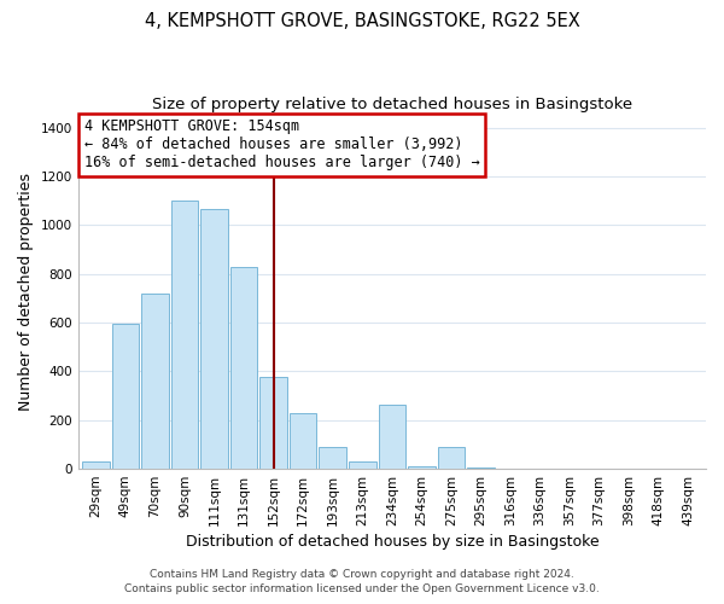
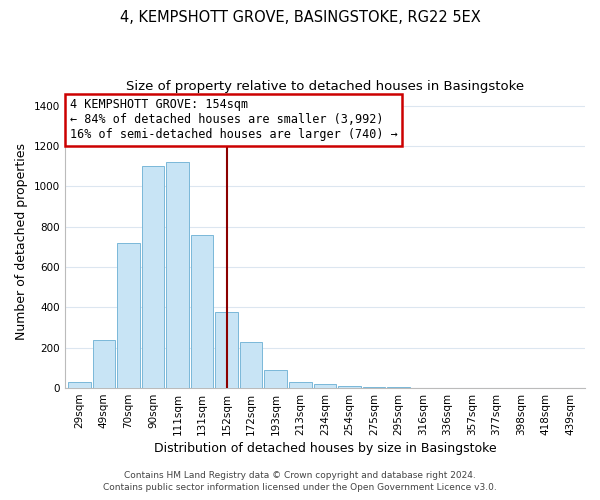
49sqm: 595 -> 240
111sqm: 1065 -> 1120
131sqm: 830 -> 760
234sqm: 265 -> 20
275sqm: 90 -> 5
